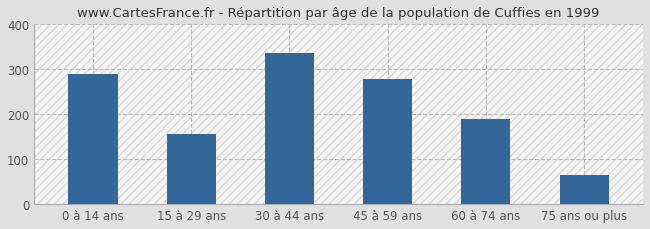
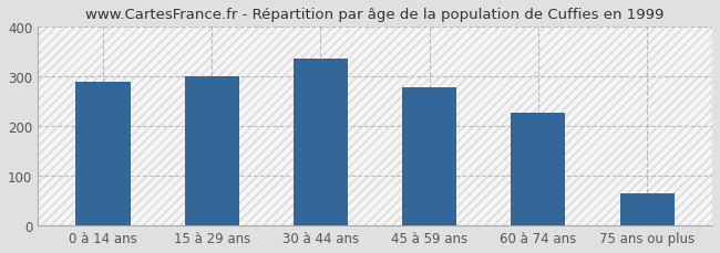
15 à 29 ans: 155 -> 300
60 à 74 ans: 190 -> 228
